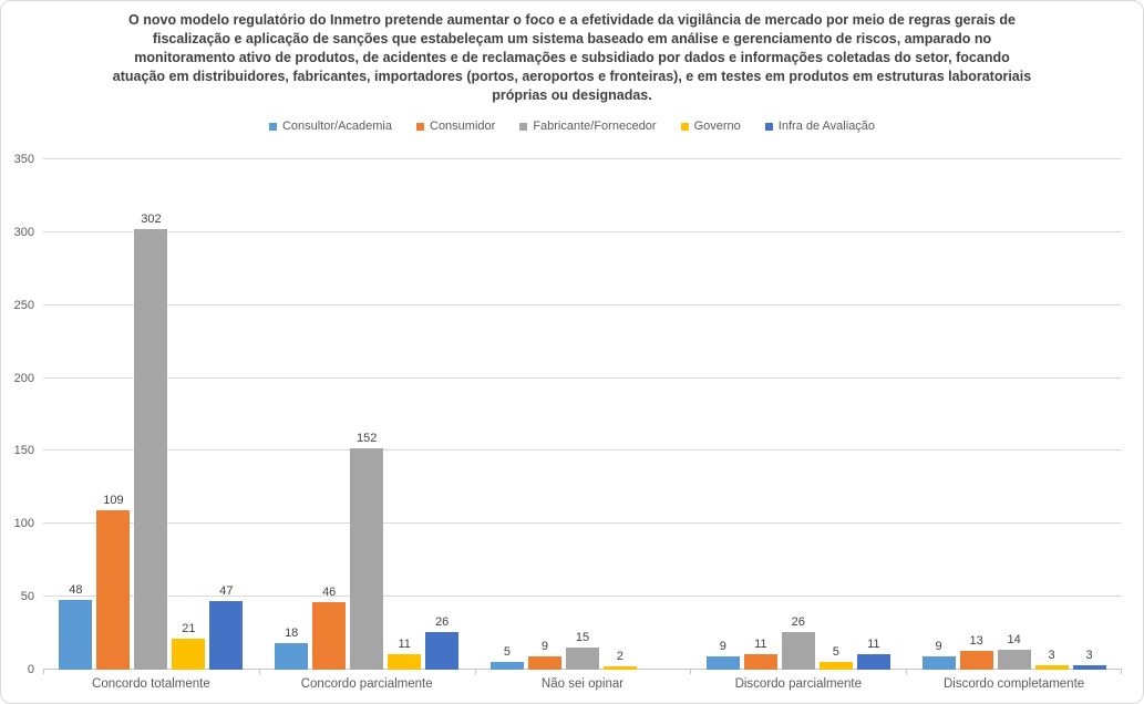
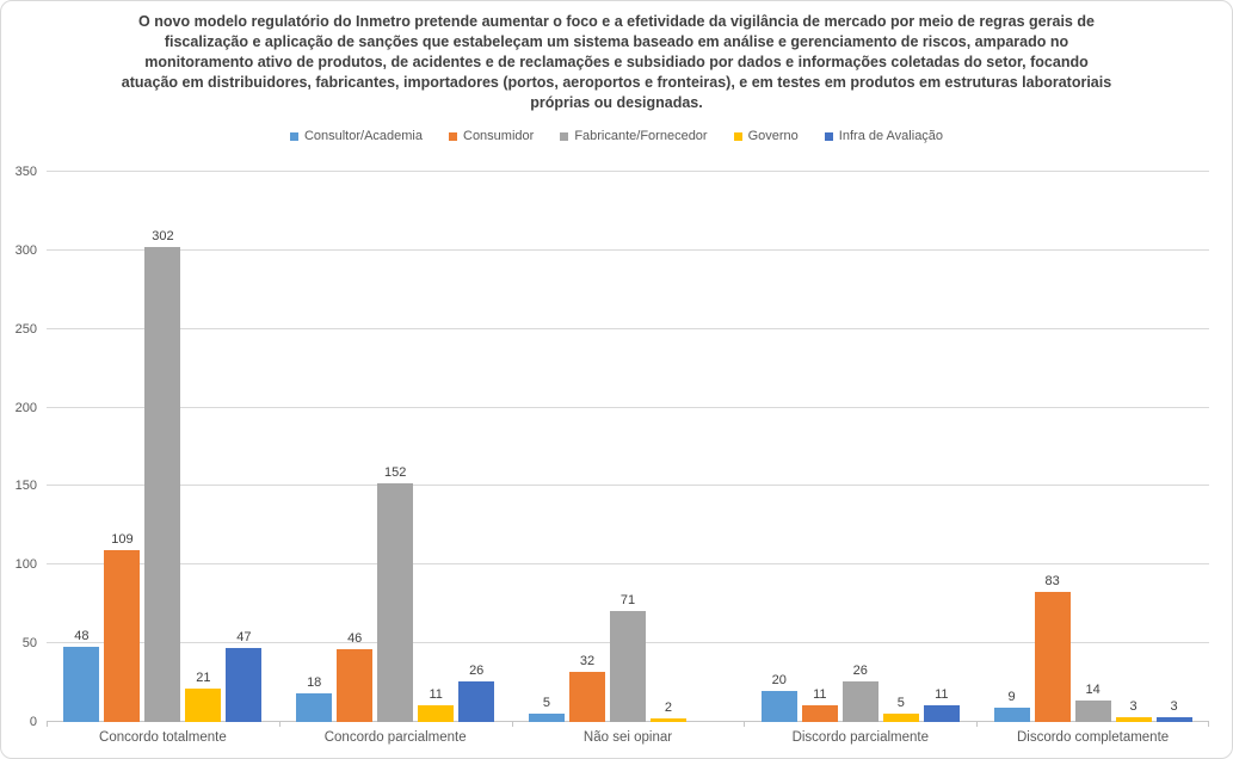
Consumidor/Não sei opinar: 9 -> 32
Fabricante/Fornecedor/Não sei opinar: 15 -> 71
Consultor/Academia/Discordo parcialmente: 9 -> 20
Consumidor/Discordo completamente: 13 -> 83
